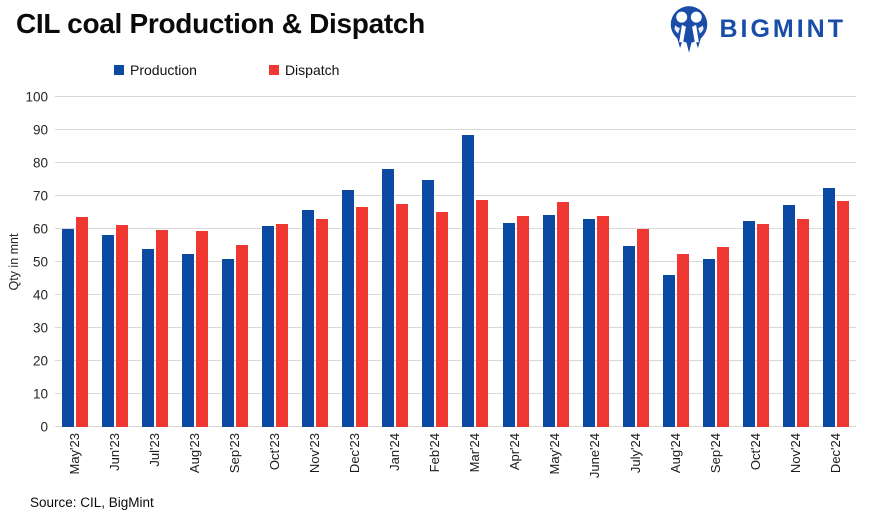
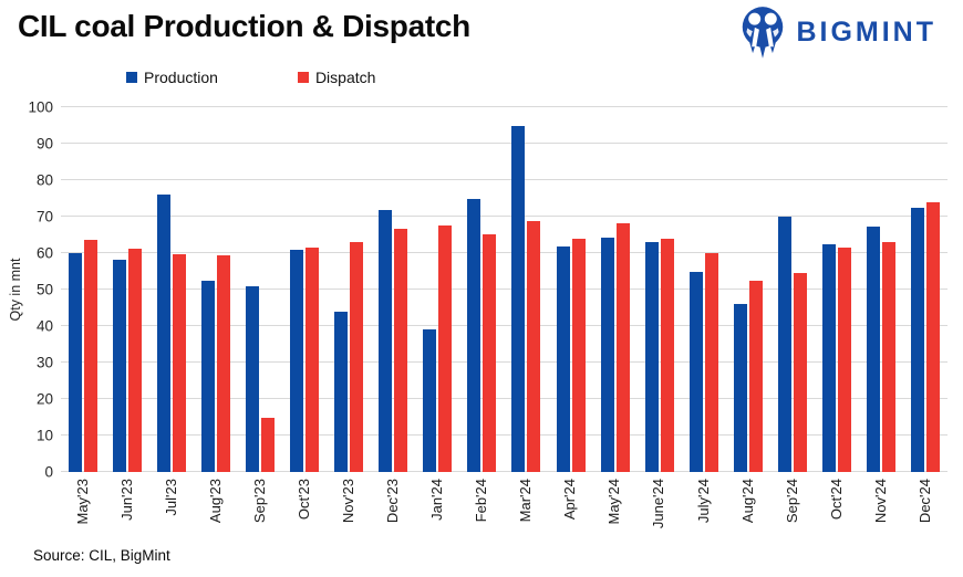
Production/Jul'23: 54 -> 76
Dispatch/Sep'23: 55 -> 15
Production/Nov'23: 66 -> 44
Production/Jan'24: 78 -> 39
Production/Mar'24: 89 -> 95
Production/Sep'24: 51 -> 70
Dispatch/Dec'24: 68 -> 74
